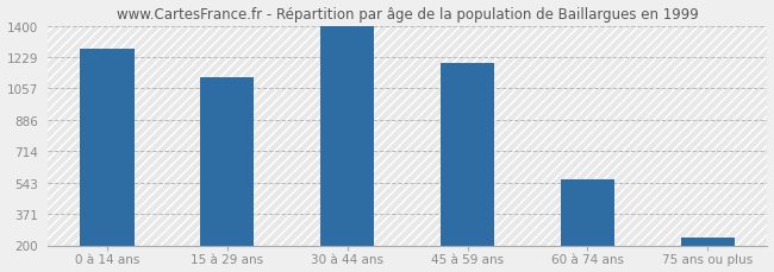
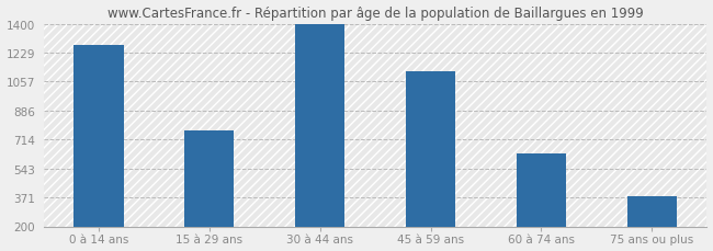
15 à 29 ans: 1120 -> 770
45 à 59 ans: 1200 -> 1120
60 à 74 ans: 560 -> 630
75 ans ou plus: 240 -> 380
